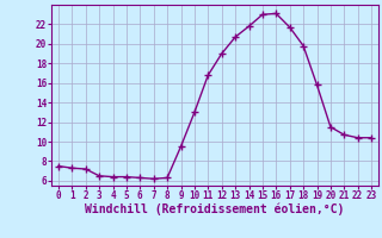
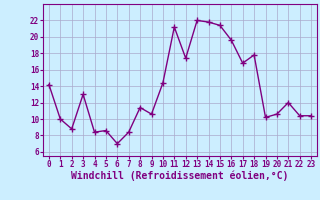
0: 7.5 -> 14.2
1: 7.3 -> 10.0
2: 7.2 -> 8.8
3: 6.5 -> 13.0
4: 6.4 -> 8.4
5: 6.4 -> 8.6
6: 6.3 -> 7.0
7: 6.2 -> 8.4
8: 6.3 -> 11.4
9: 9.5 -> 10.6
10: 13.0 -> 14.4
11: 16.8 -> 21.2
12: 19.0 -> 17.4
13: 20.7 -> 22.0
15: 23.0 -> 21.4
16: 23.1 -> 19.6
17: 21.7 -> 16.8
18: 19.8 -> 17.8
19: 15.8 -> 10.2
20: 11.5 -> 10.6
21: 10.7 -> 12.0
